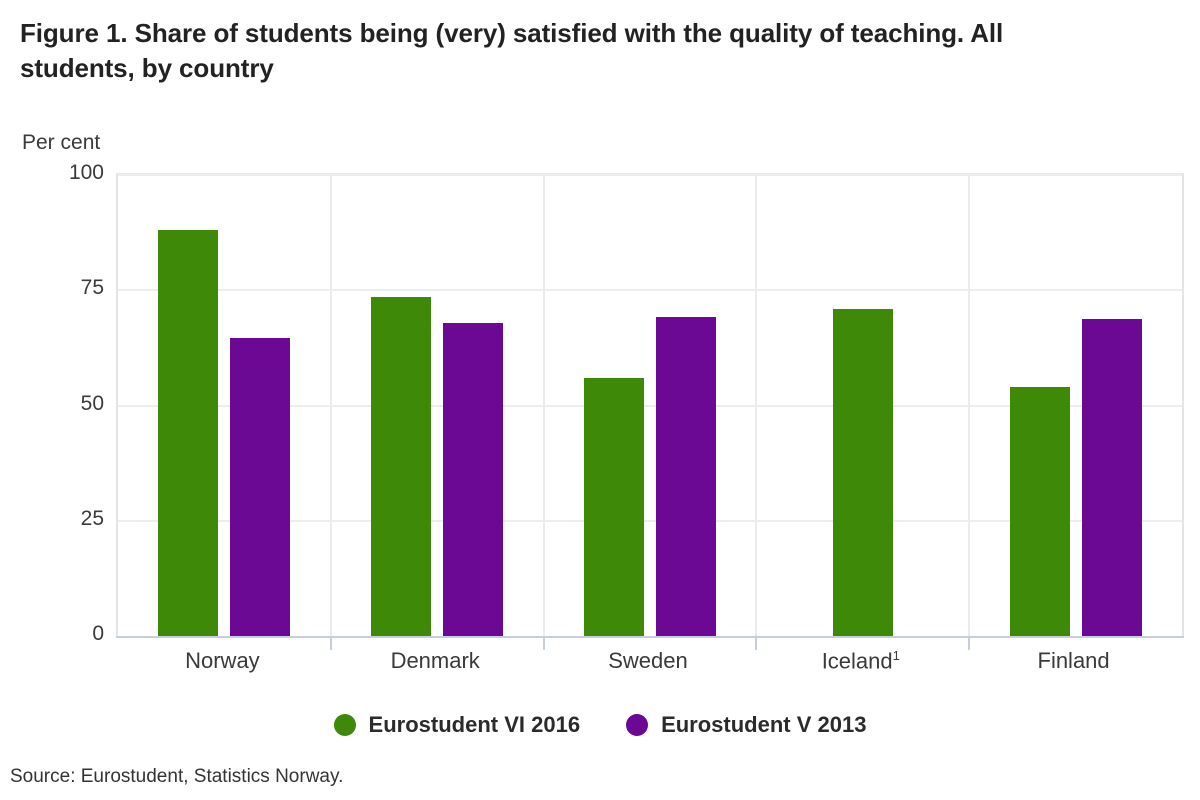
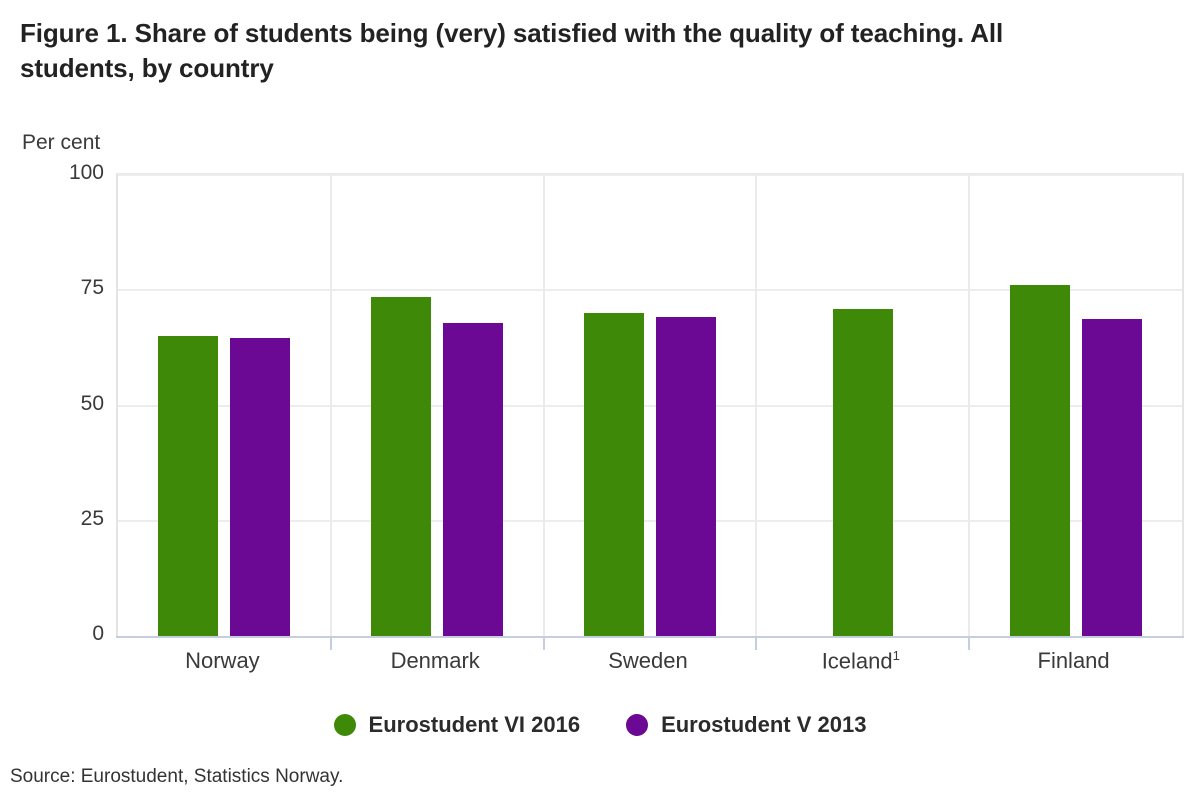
Eurostudent VI 2016/Norway: 88 -> 65
Eurostudent VI 2016/Sweden: 56 -> 70
Eurostudent VI 2016/Finland: 54 -> 76
